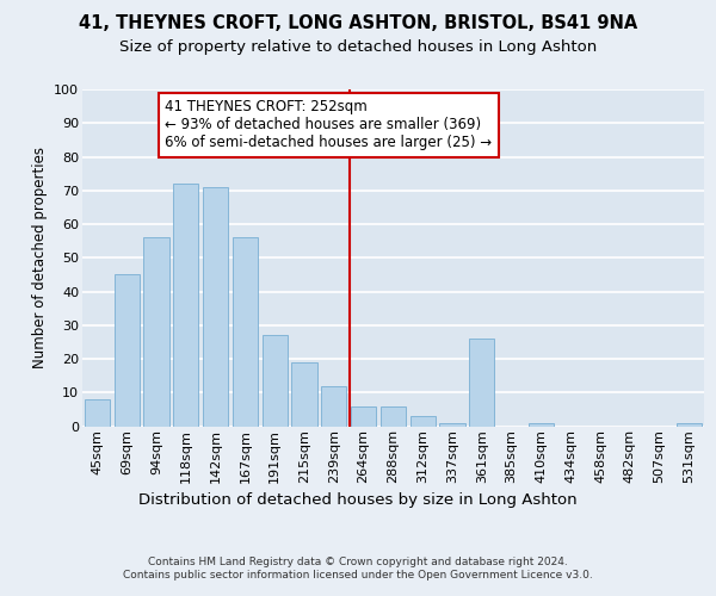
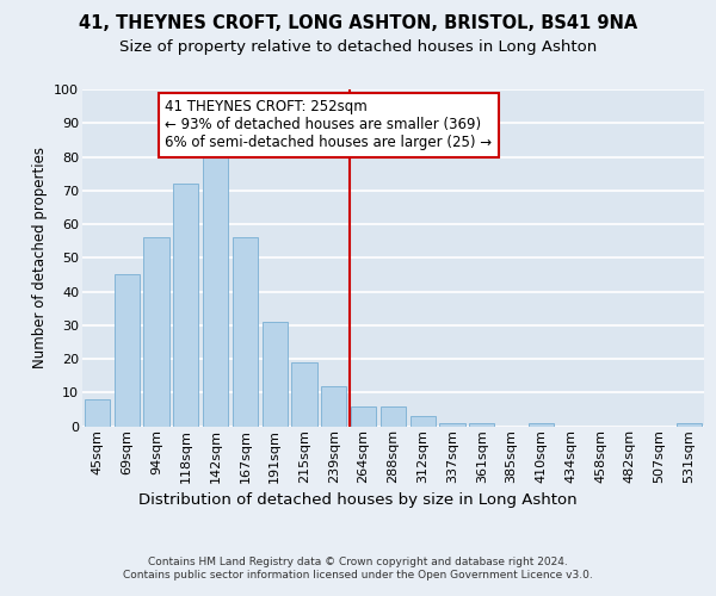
142sqm: 71 -> 80
191sqm: 27 -> 31
361sqm: 26 -> 1
